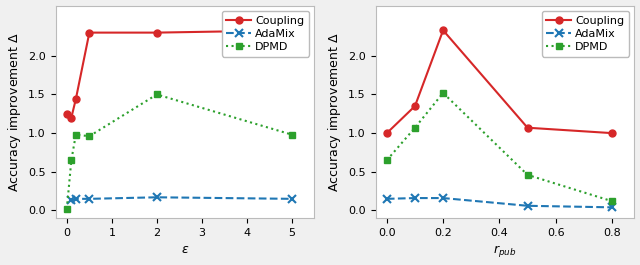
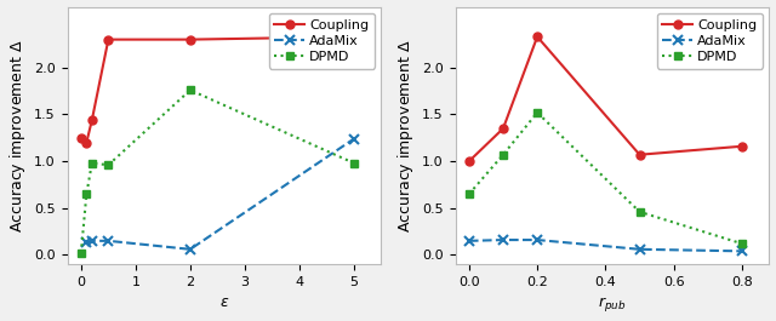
AdaMix/2: 0.17 -> 0.06
DPMD/2: 1.50 -> 1.76
AdaMix/5: 0.15 -> 1.24
Coupling/0.8: 1.00 -> 1.16
